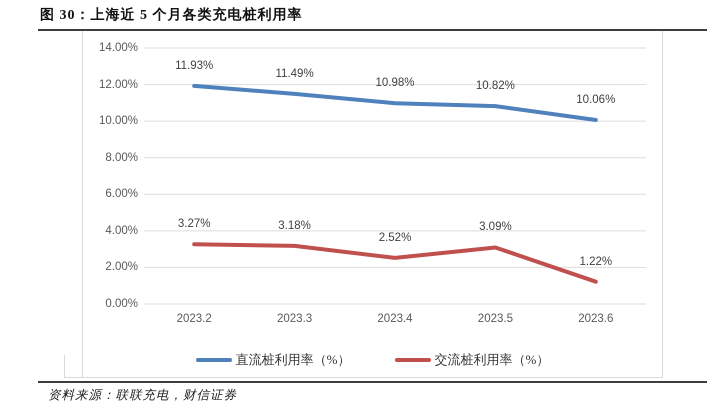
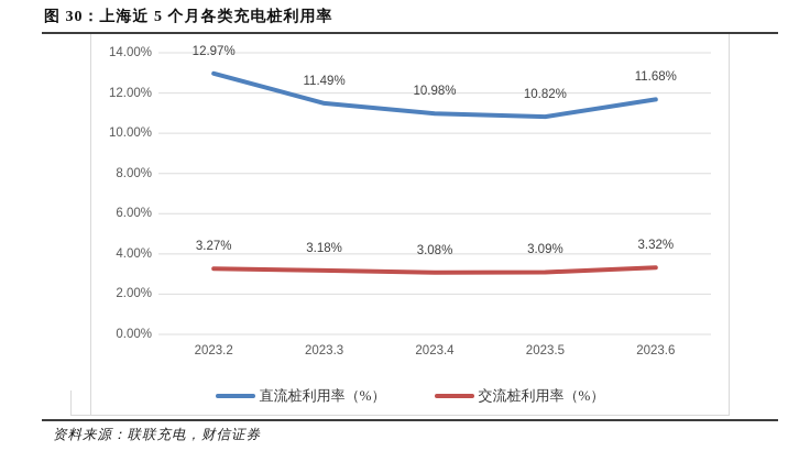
直流桩利用率（%）/2023.2: 11.93% -> 12.97%
交流桩利用率（%）/2023.4: 2.52% -> 3.08%
直流桩利用率（%）/2023.6: 10.06% -> 11.68%
交流桩利用率（%）/2023.6: 1.22% -> 3.32%
